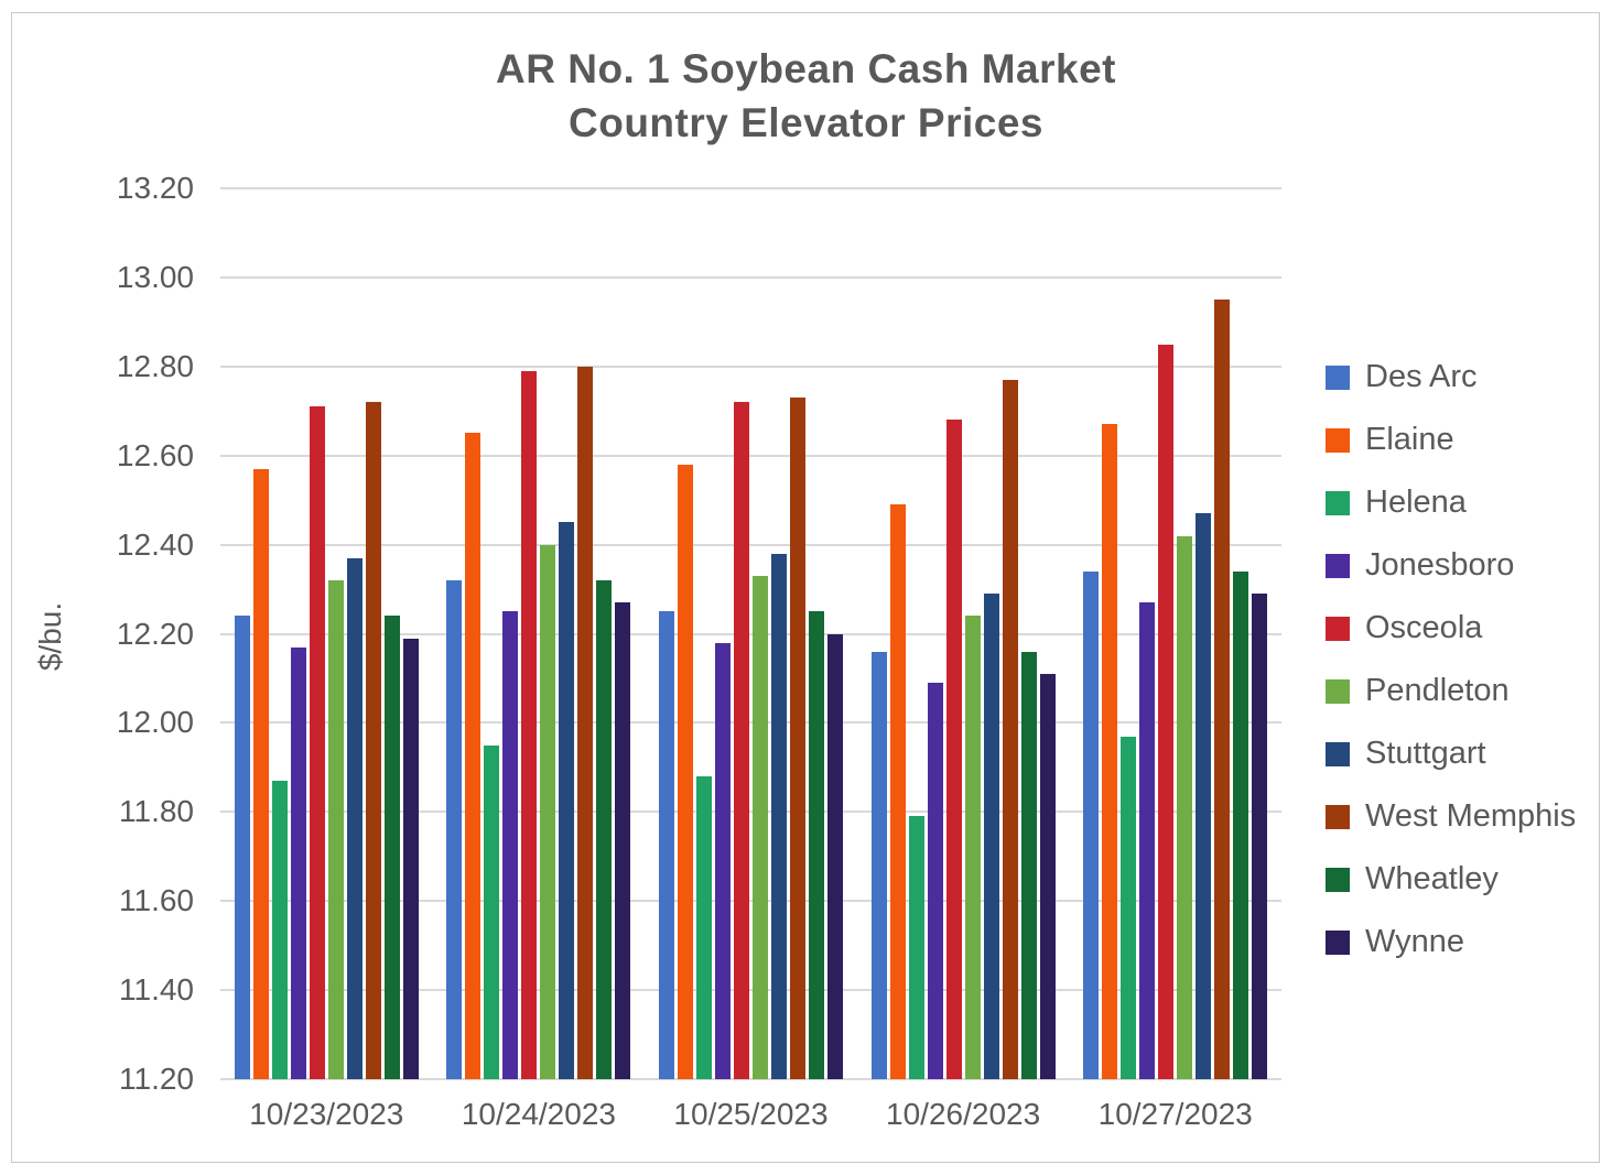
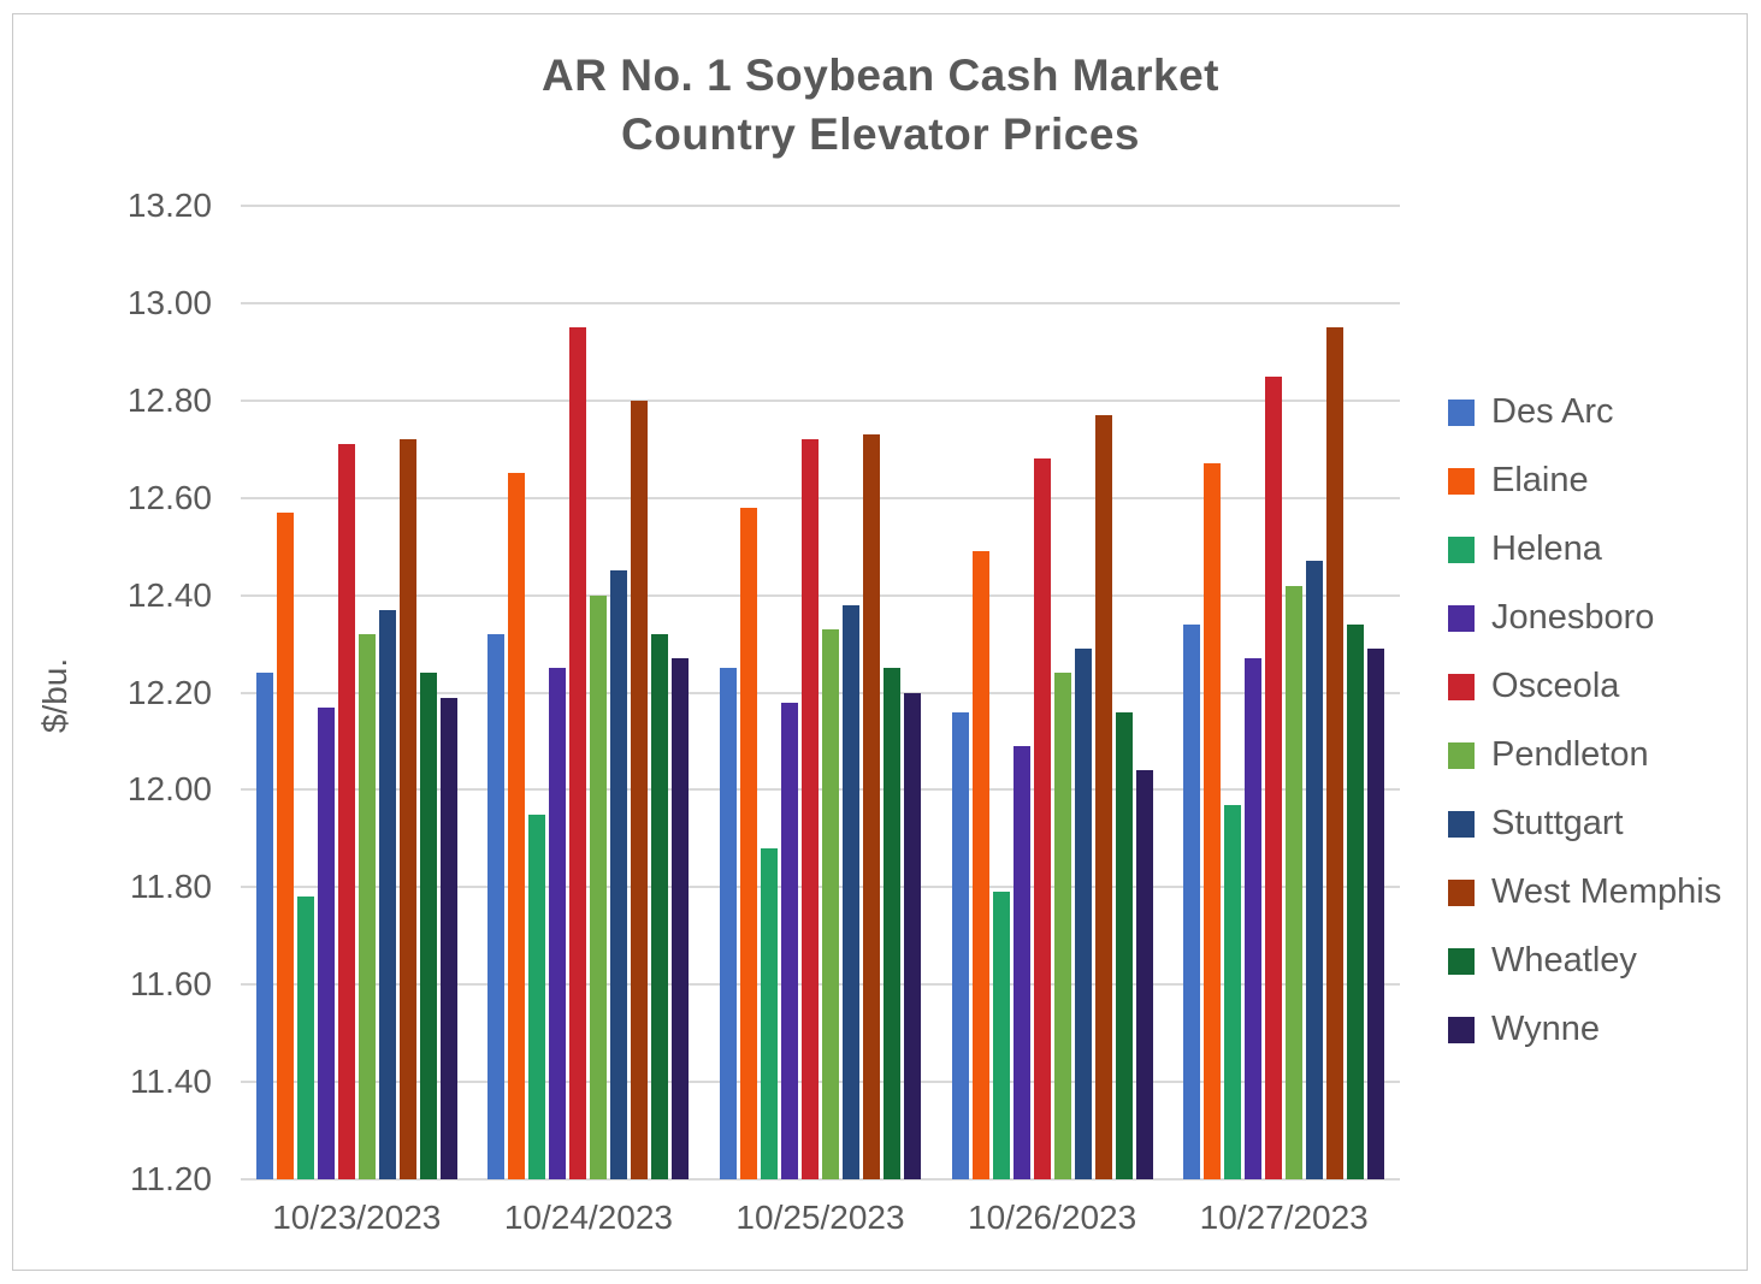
Helena/10/23/2023: 11.87 -> 11.78
Osceola/10/24/2023: 12.79 -> 12.95
Wynne/10/26/2023: 12.11 -> 12.04
